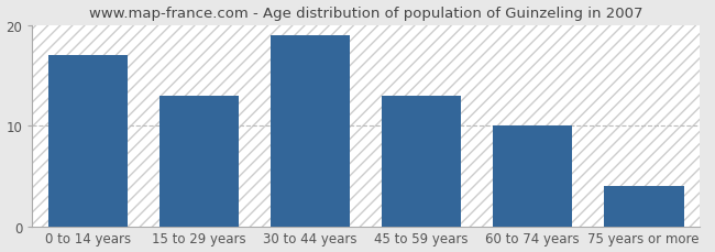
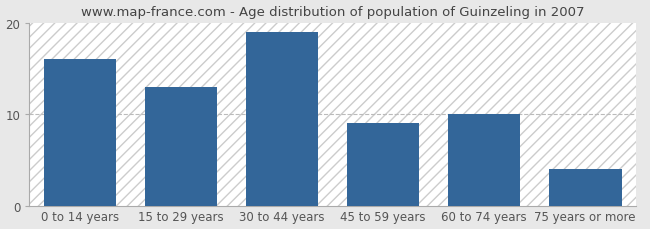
0 to 14 years: 17 -> 16
45 to 59 years: 13 -> 9
